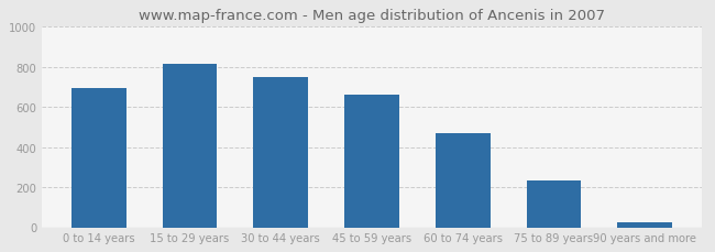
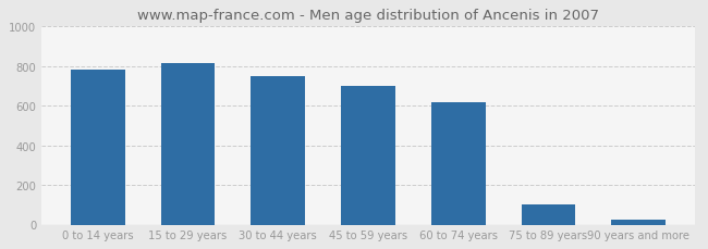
0 to 14 years: 690 -> 780
45 to 59 years: 660 -> 700
60 to 74 years: 470 -> 620
75 to 89 years: 230 -> 100
